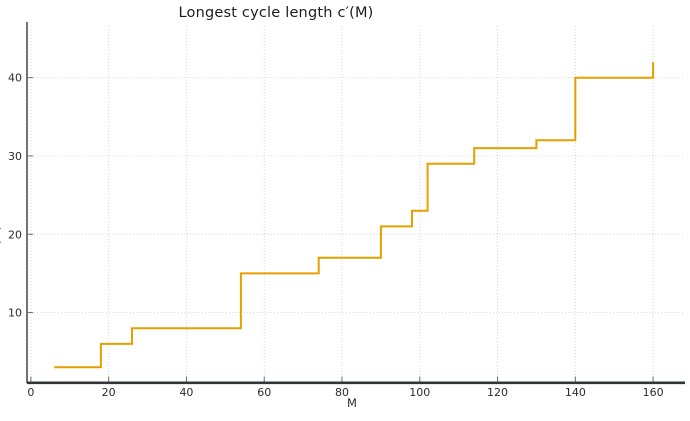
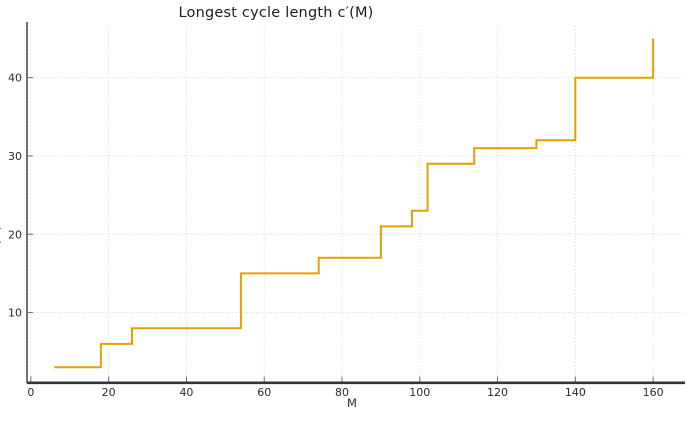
160: 42 -> 45
